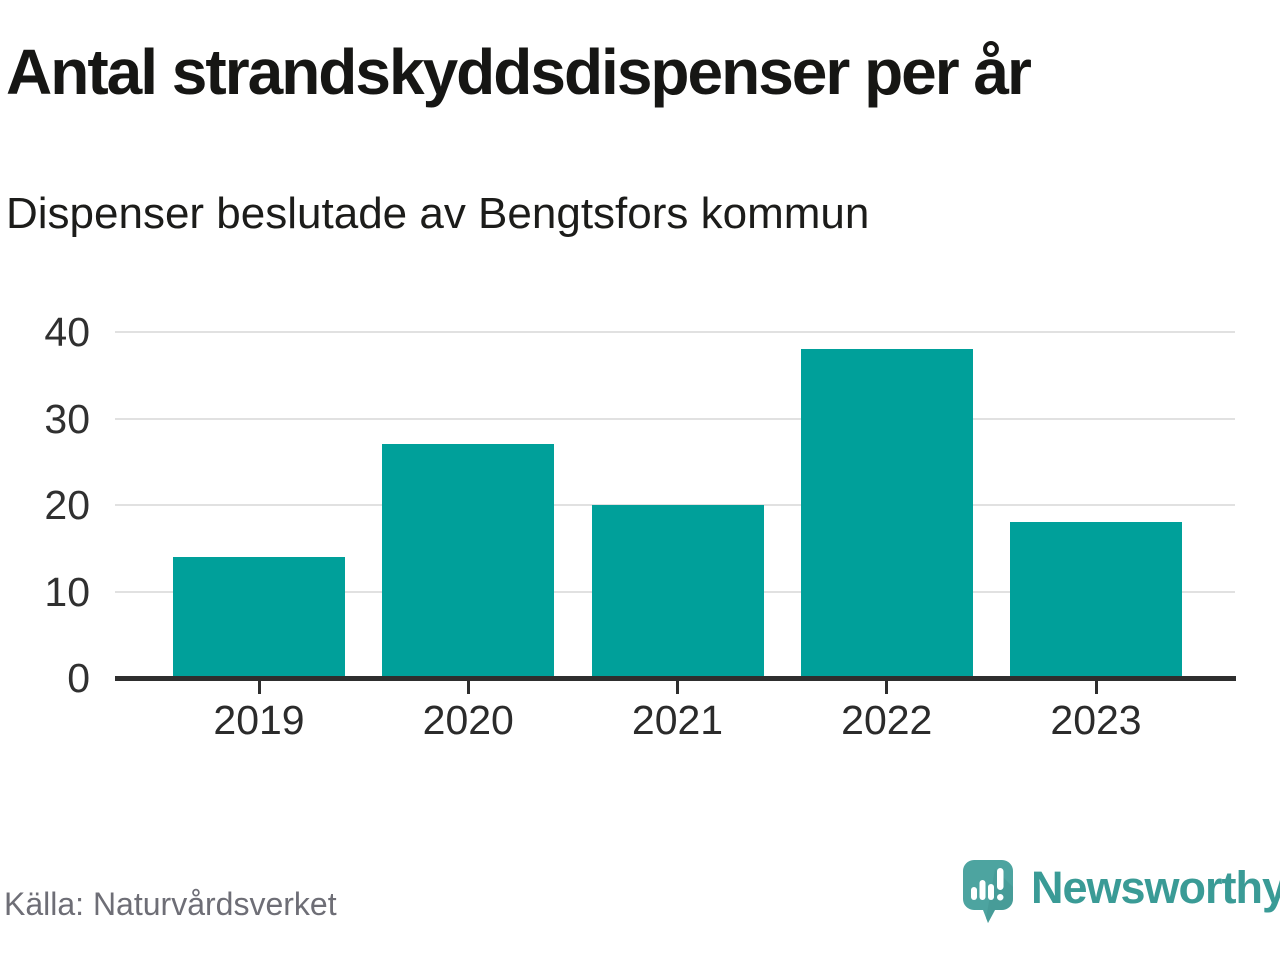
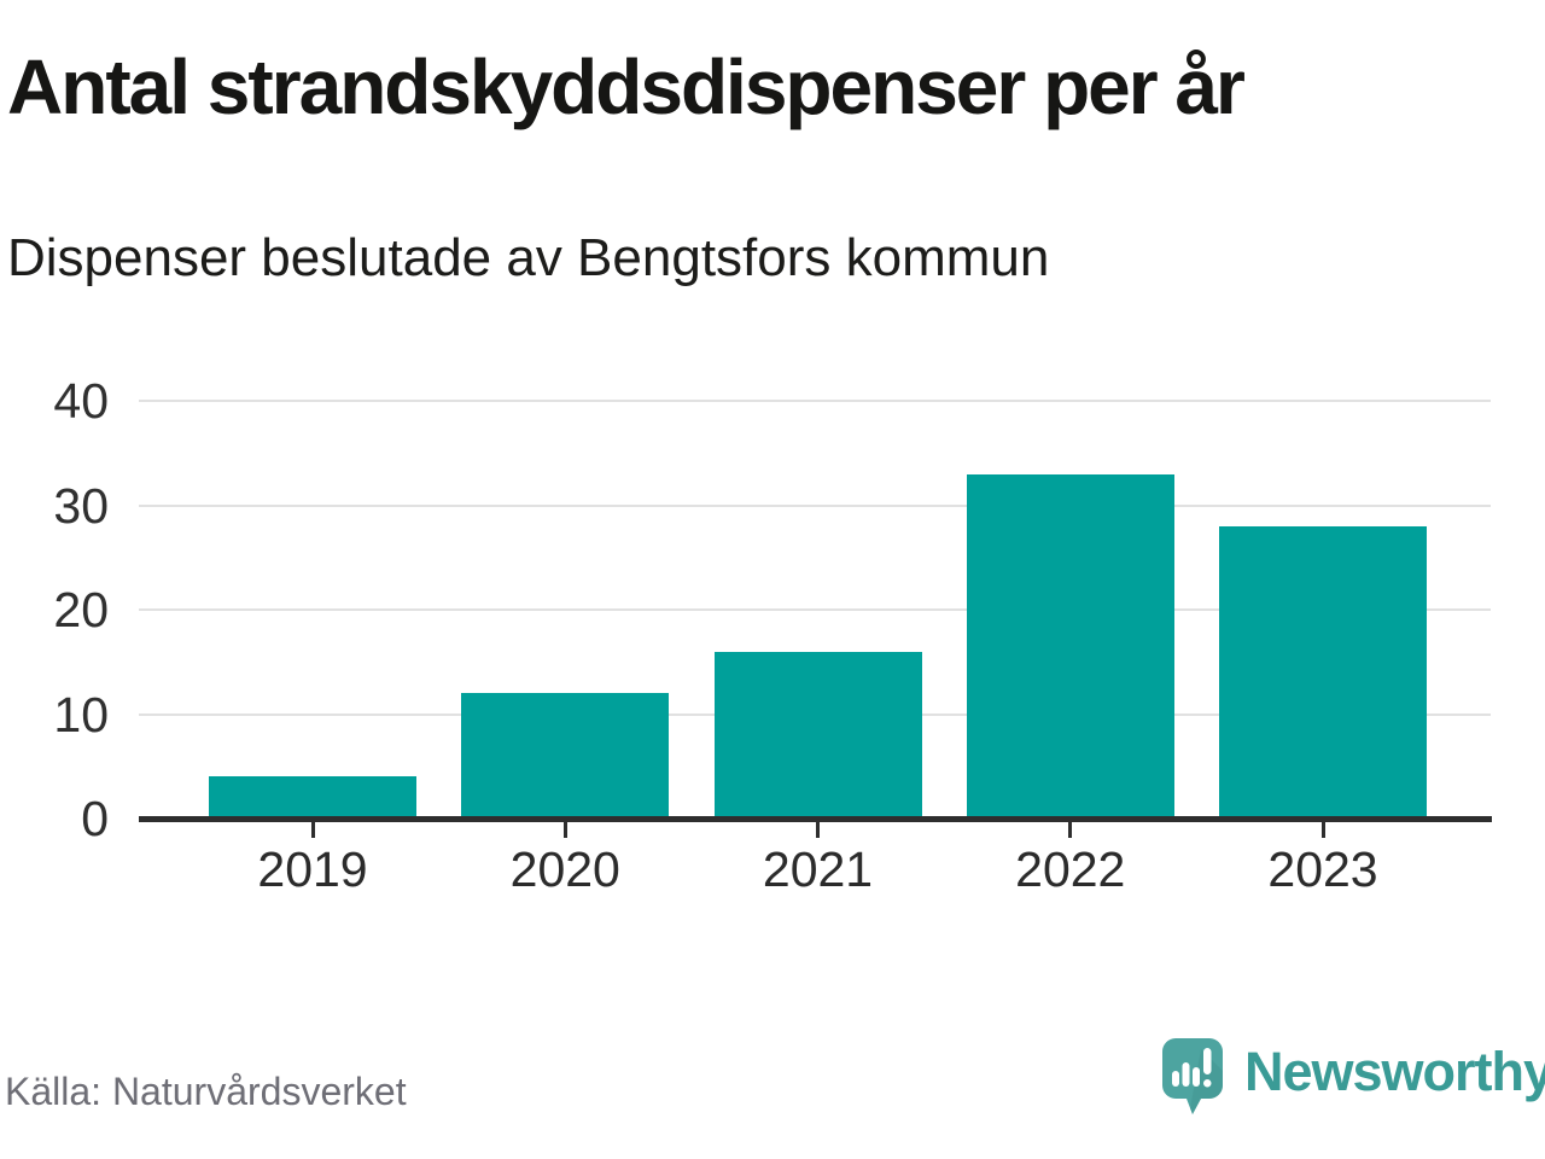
2019: 14 -> 4
2020: 27 -> 12
2021: 20 -> 16
2022: 38 -> 33
2023: 18 -> 28
